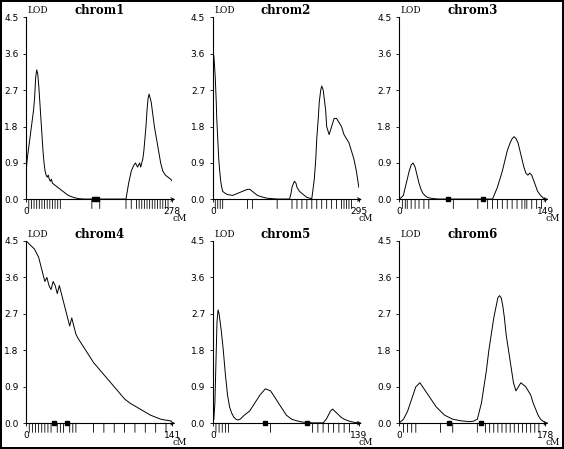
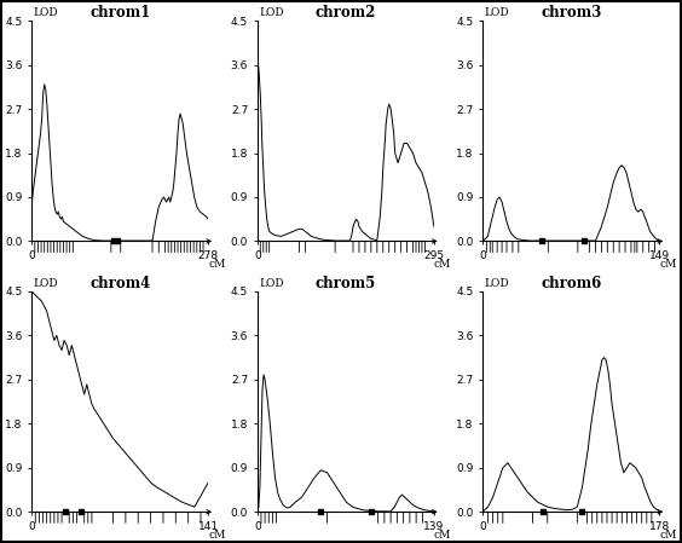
chrom4/141: 0.05 -> 0.60
